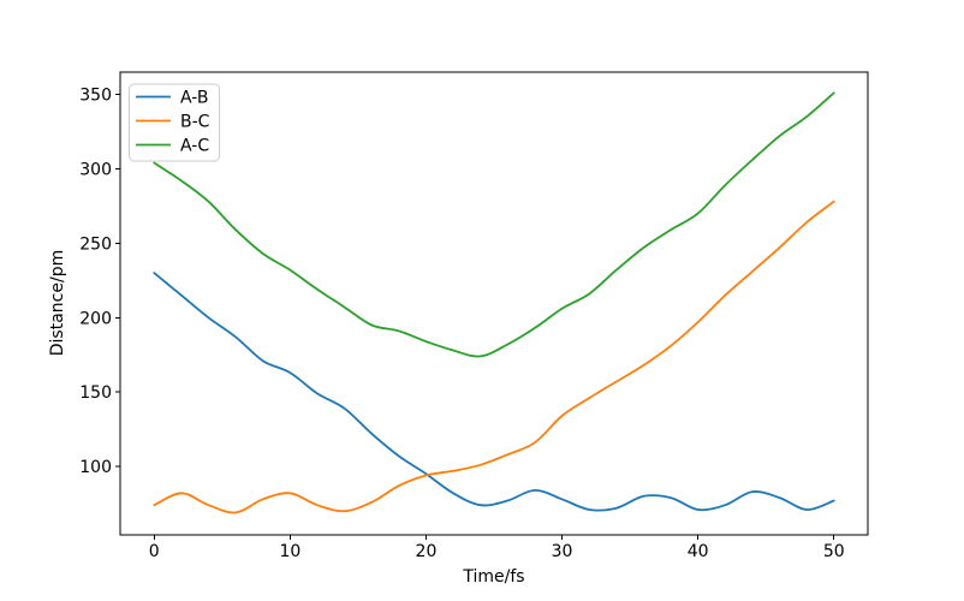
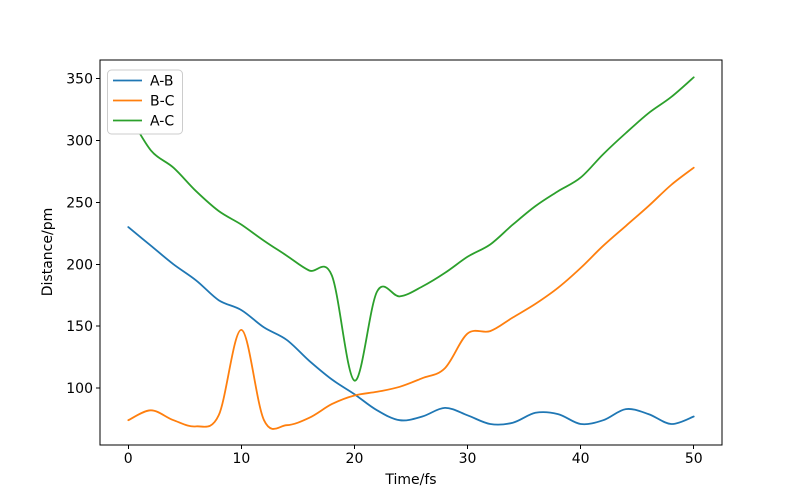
A-C/0: 304 -> 322
B-C/10: 82 -> 147
A-C/20: 184 -> 106
B-C/30: 134 -> 144
